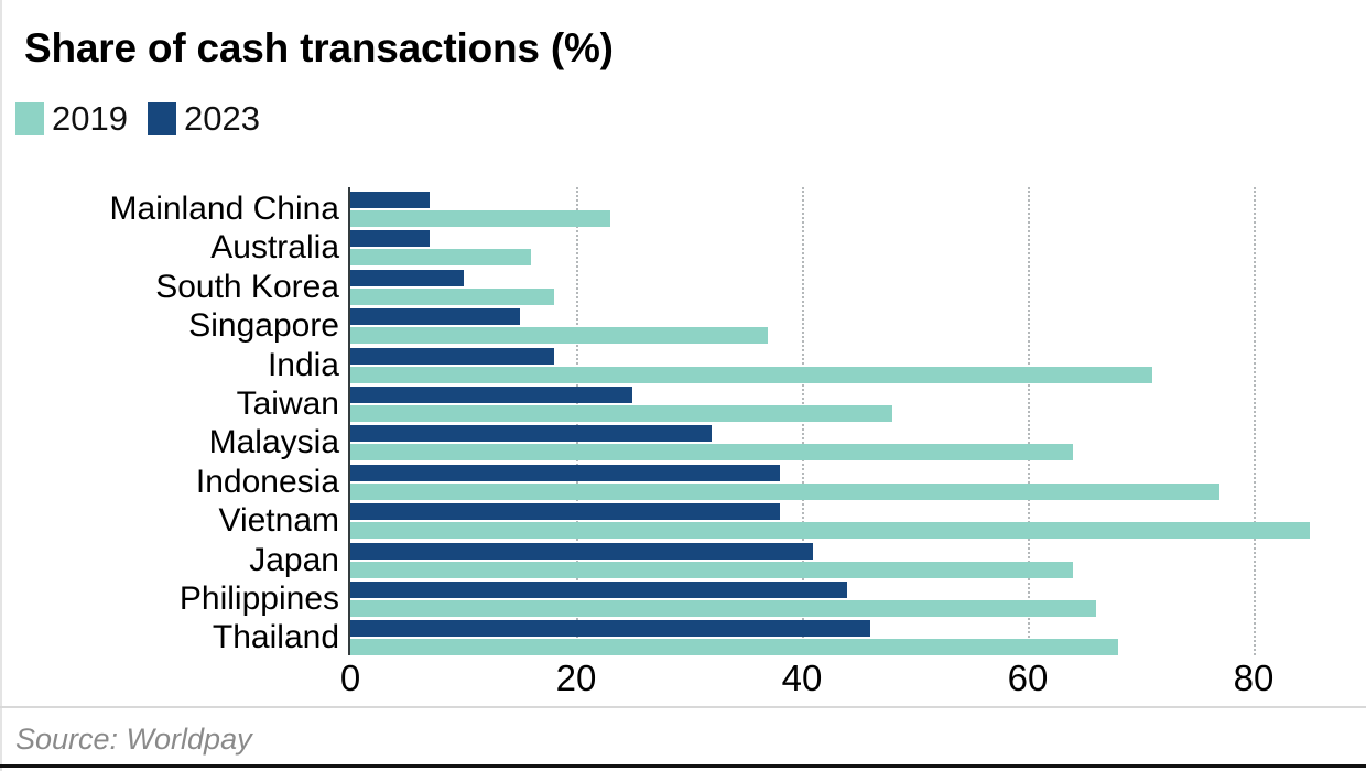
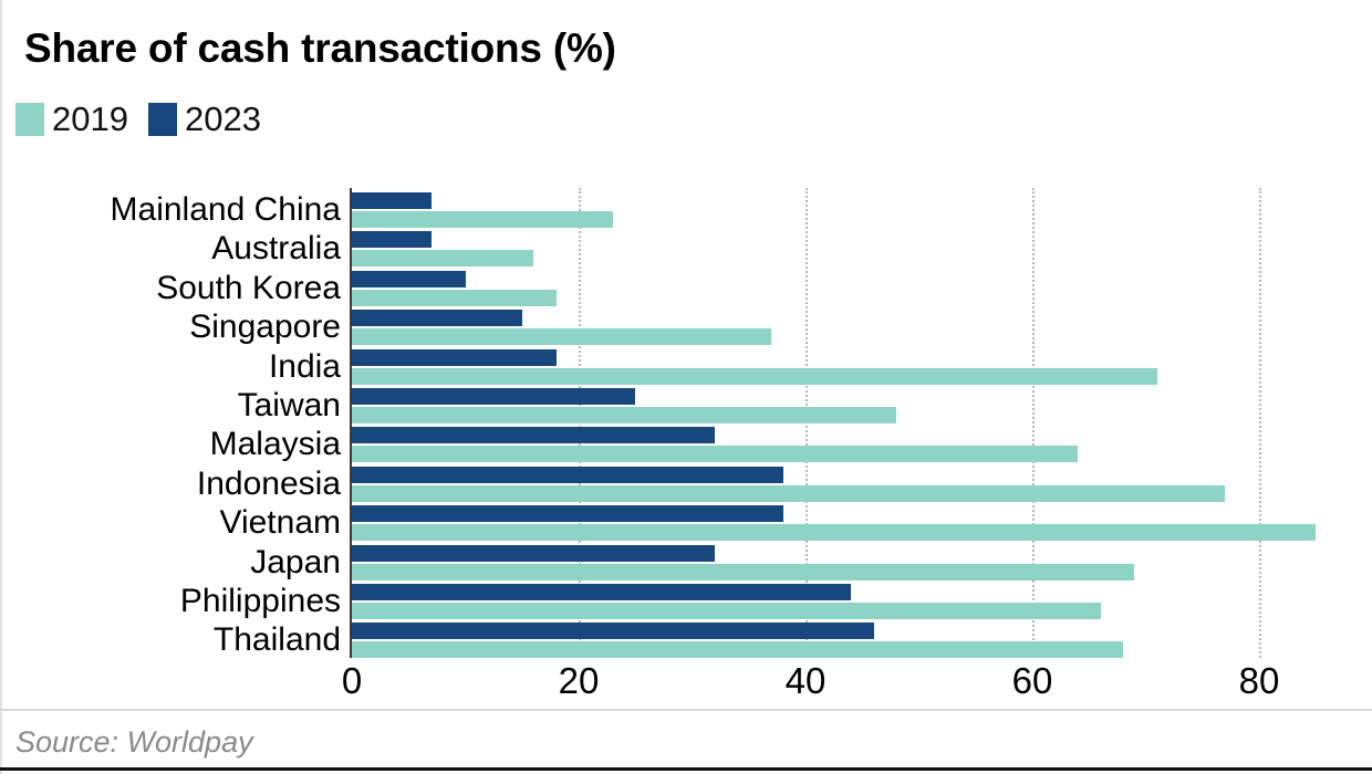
2019/Japan: 64 -> 69
2023/Japan: 41 -> 32
